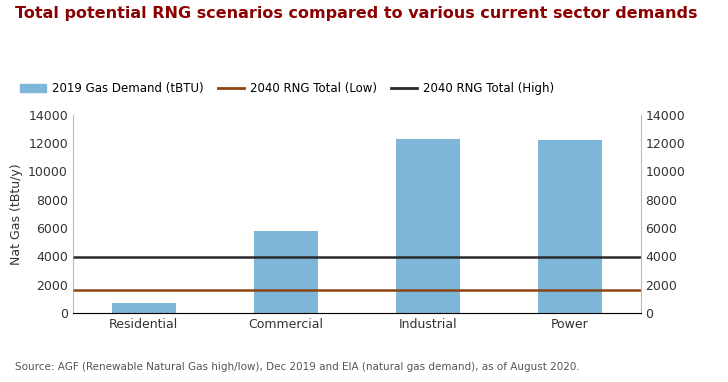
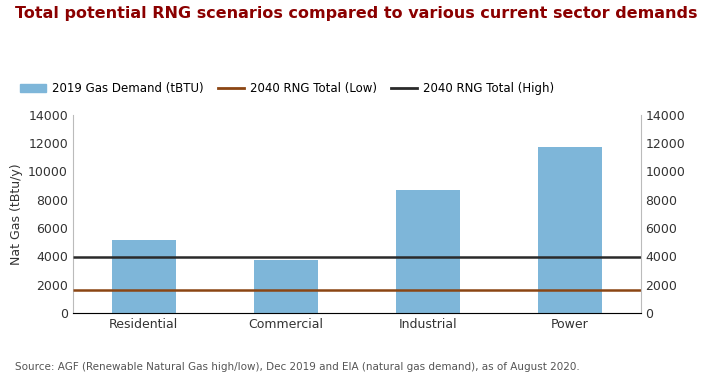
Residential: 700 -> 5200
Commercial: 5800 -> 3800
Industrial: 12300 -> 8700
Power: 12200 -> 11800
